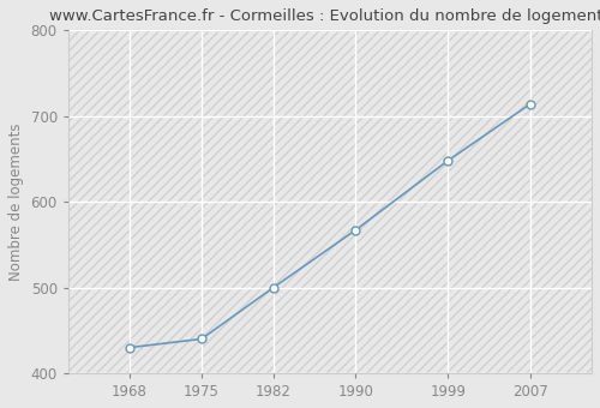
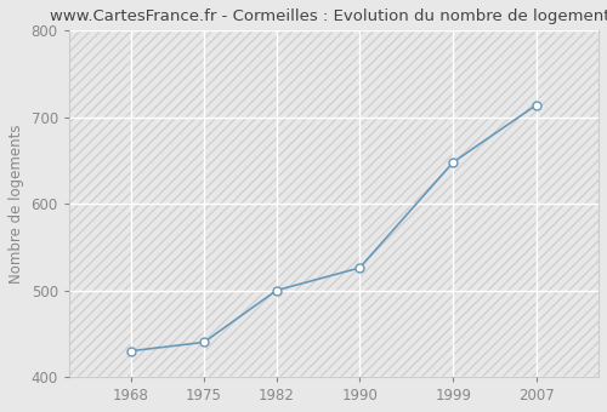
1990: 567 -> 526
